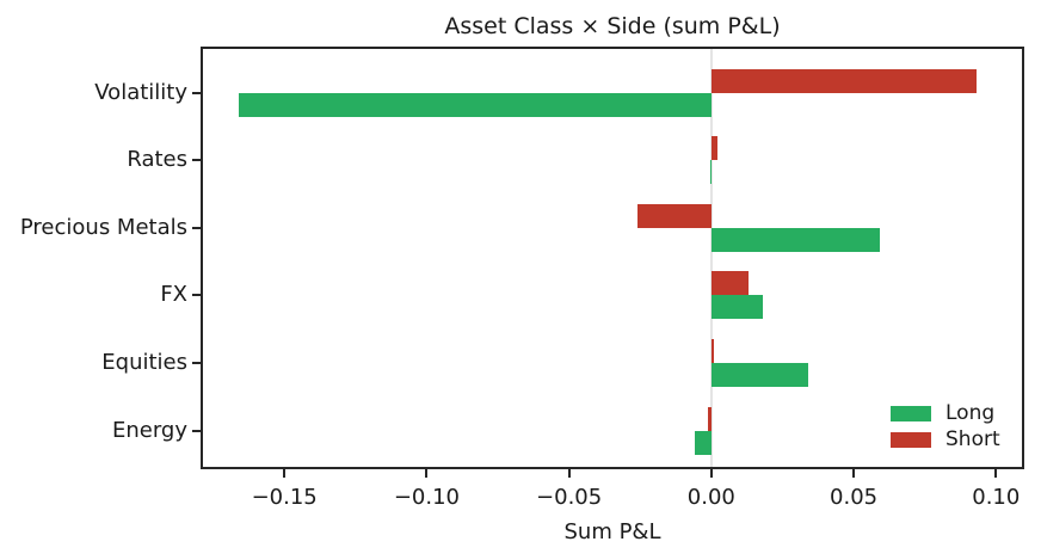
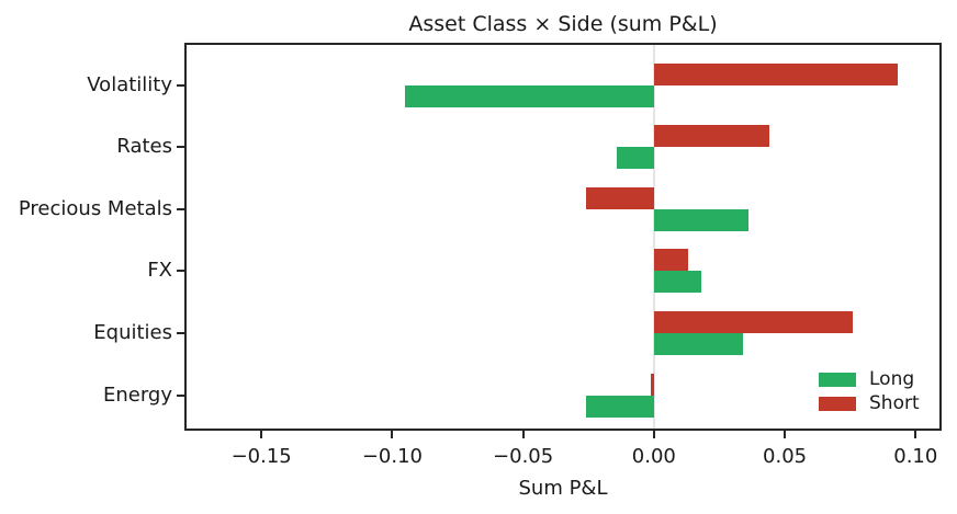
Long/Volatility: -0.166 -> -0.095
Long/Rates: -0.001 -> -0.014
Short/Rates: 0.002 -> 0.044
Long/Precious Metals: 0.059 -> 0.036
Short/Equities: 0.001 -> 0.076
Long/Energy: -0.006 -> -0.026
